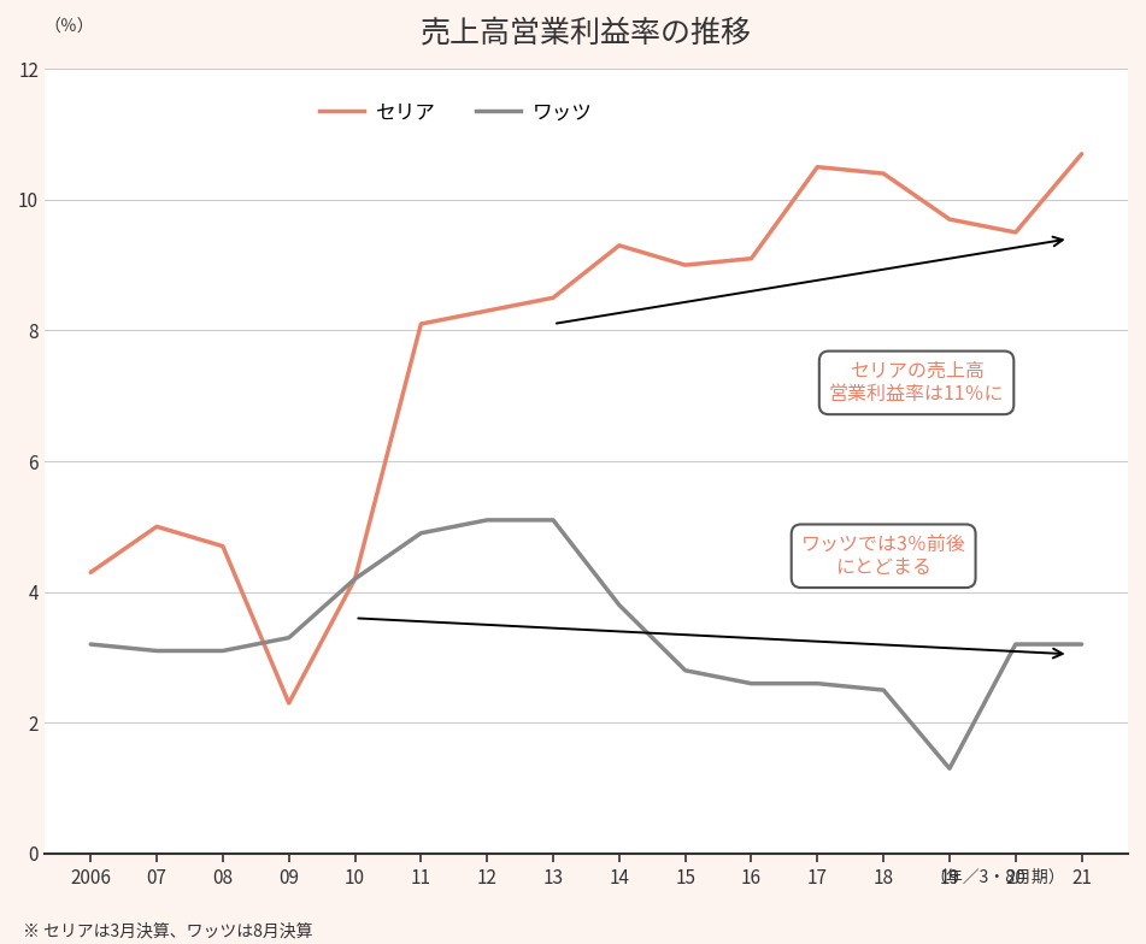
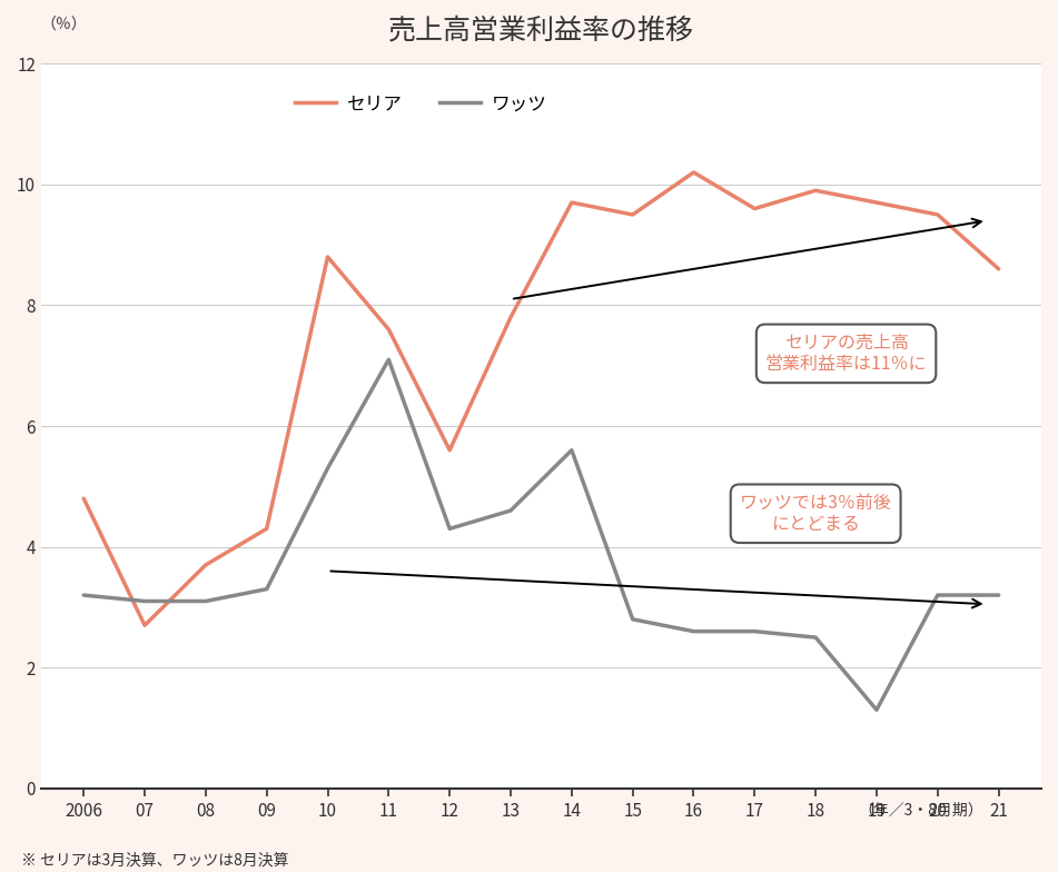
セリア/2006: 4.3 -> 4.8
セリア/07: 5.0 -> 2.7
セリア/08: 4.7 -> 3.7
セリア/09: 2.3 -> 4.3
セリア/10: 4.2 -> 8.8
ワッツ/10: 4.2 -> 5.3
セリア/11: 8.1 -> 7.6
ワッツ/11: 4.9 -> 7.1
セリア/12: 8.3 -> 5.6
ワッツ/12: 5.1 -> 4.3
セリア/13: 8.5 -> 7.8
ワッツ/13: 5.1 -> 4.6
セリア/14: 9.3 -> 9.7
ワッツ/14: 3.8 -> 5.6
セリア/15: 9.0 -> 9.5
セリア/16: 9.1 -> 10.2
セリア/17: 10.5 -> 9.6
セリア/18: 10.4 -> 9.9
セリア/21: 10.7 -> 8.6
